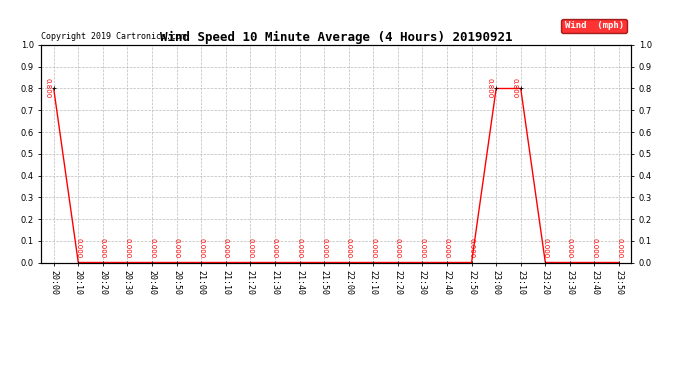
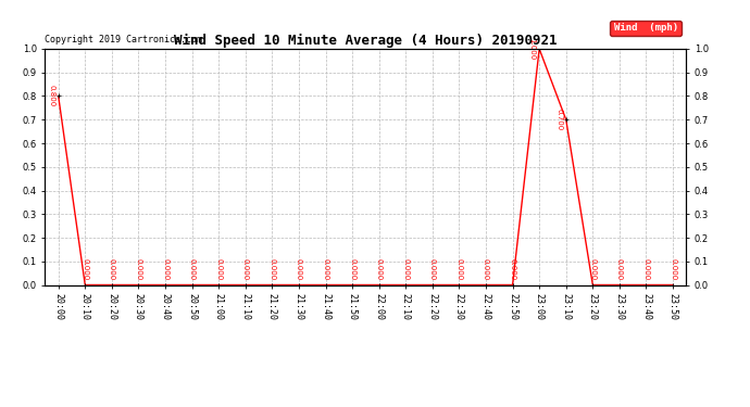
23:00: 0.8 -> 1.0
23:10: 0.8 -> 0.7
